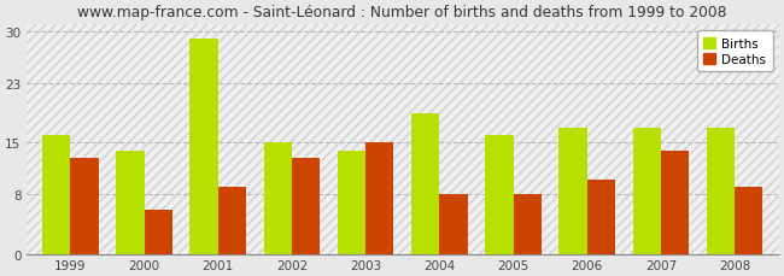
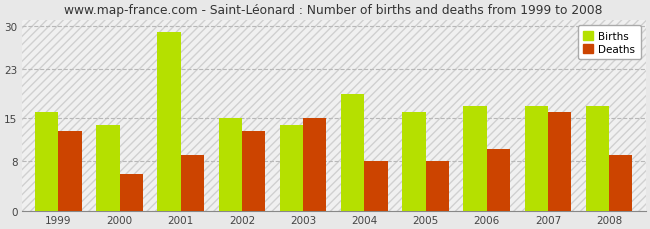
Deaths/2007: 14 -> 16
